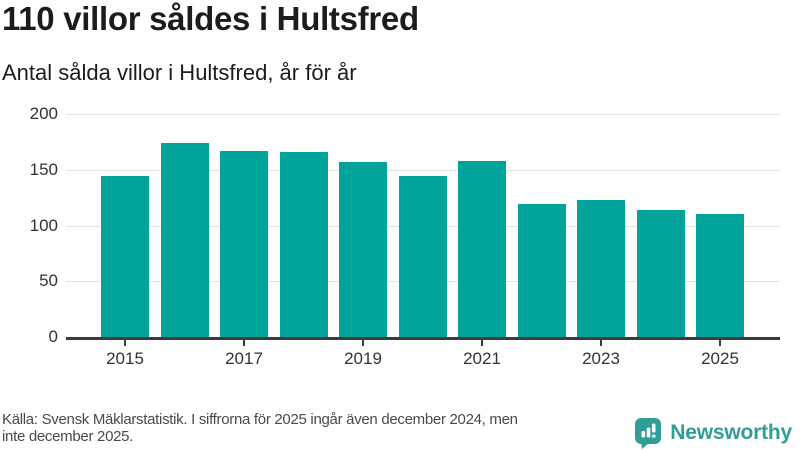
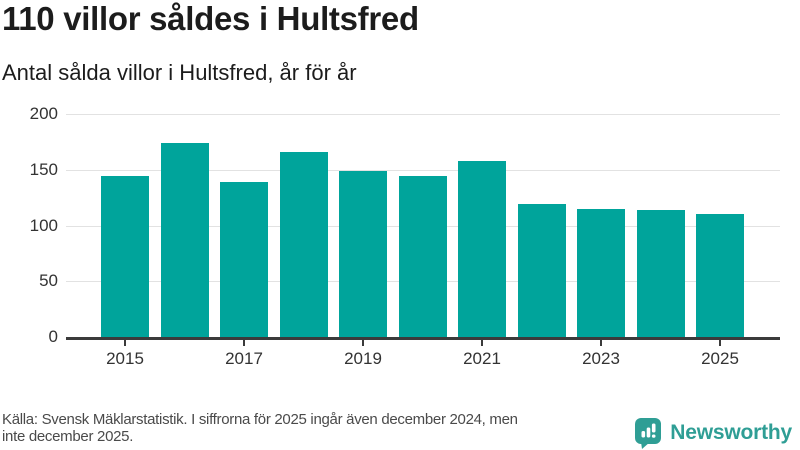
2017: 167 -> 139
2019: 157 -> 149
2023: 123 -> 115
